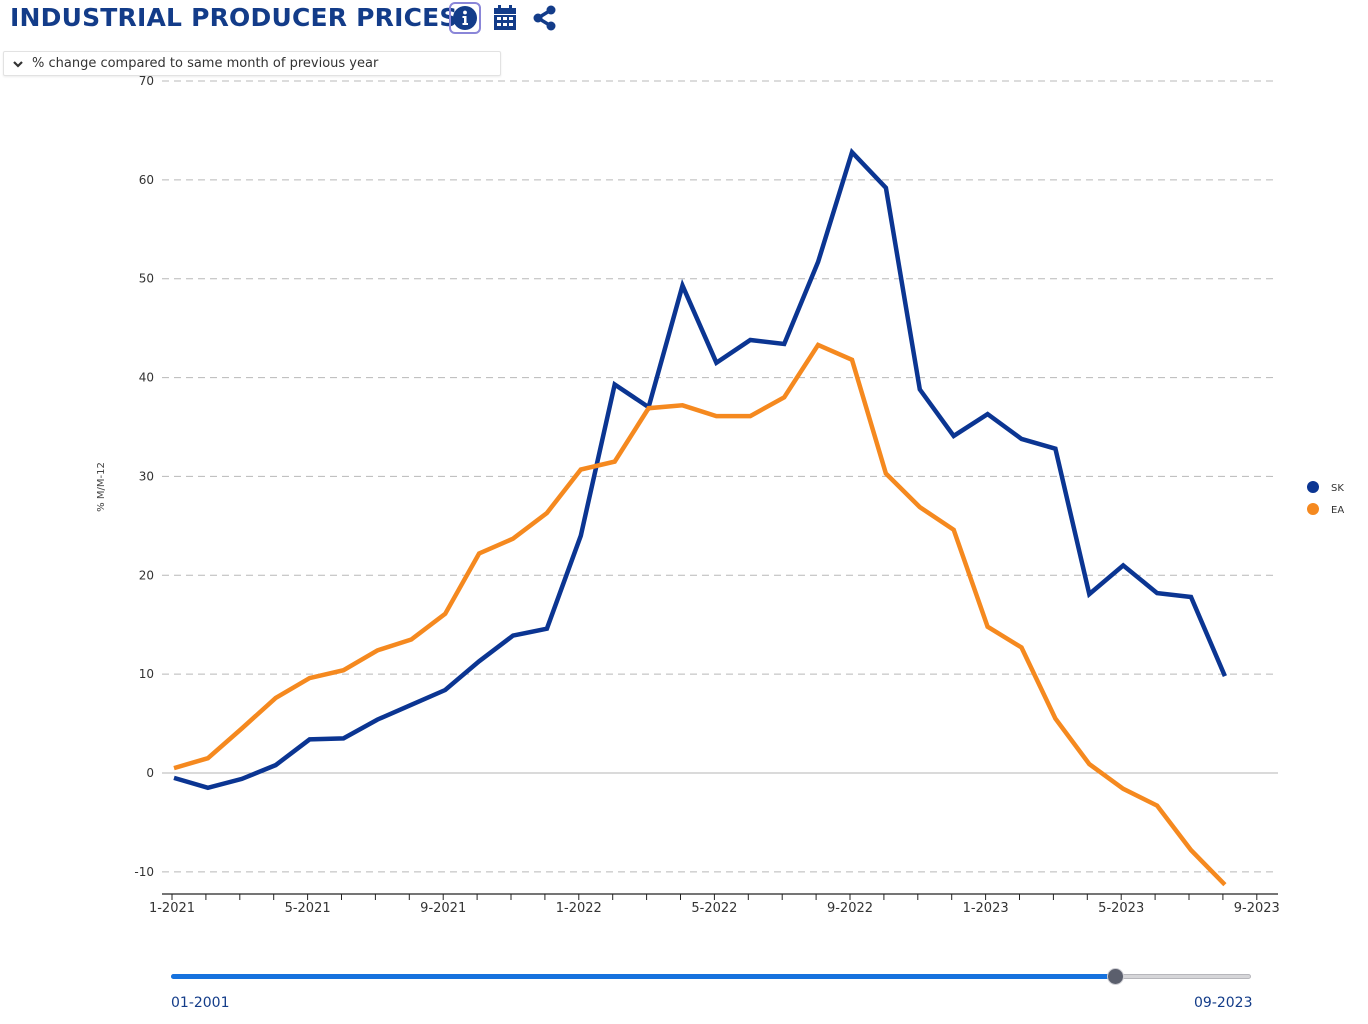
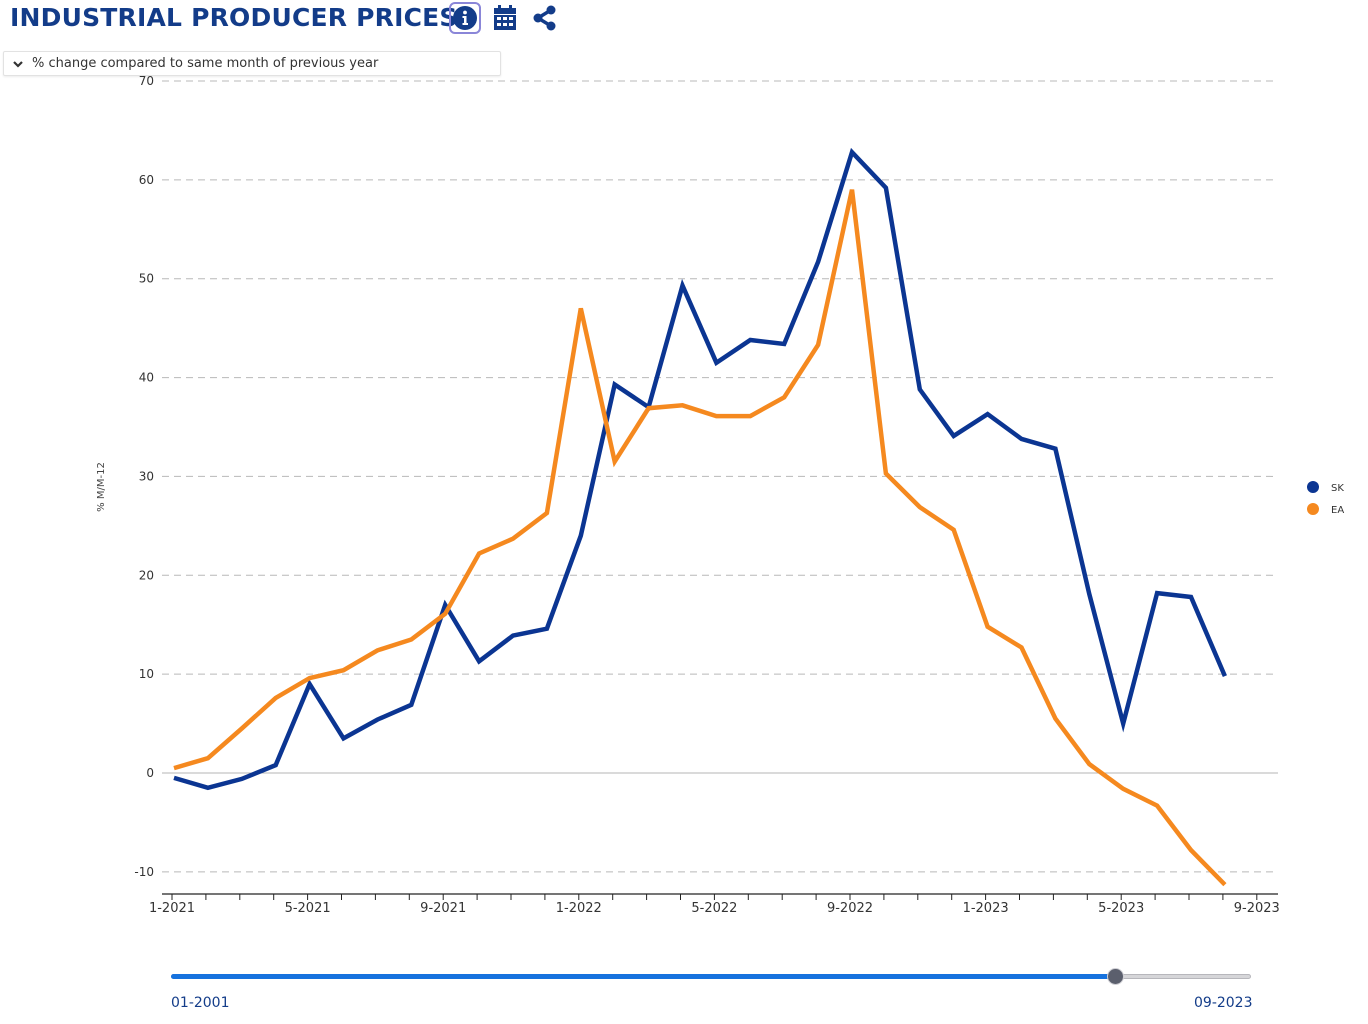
SK/5-2021: 3 -> 9
SK/9-2021: 8 -> 17
EA/1-2022: 31 -> 47
EA/9-2022: 42 -> 59
SK/5-2023: 21 -> 5
